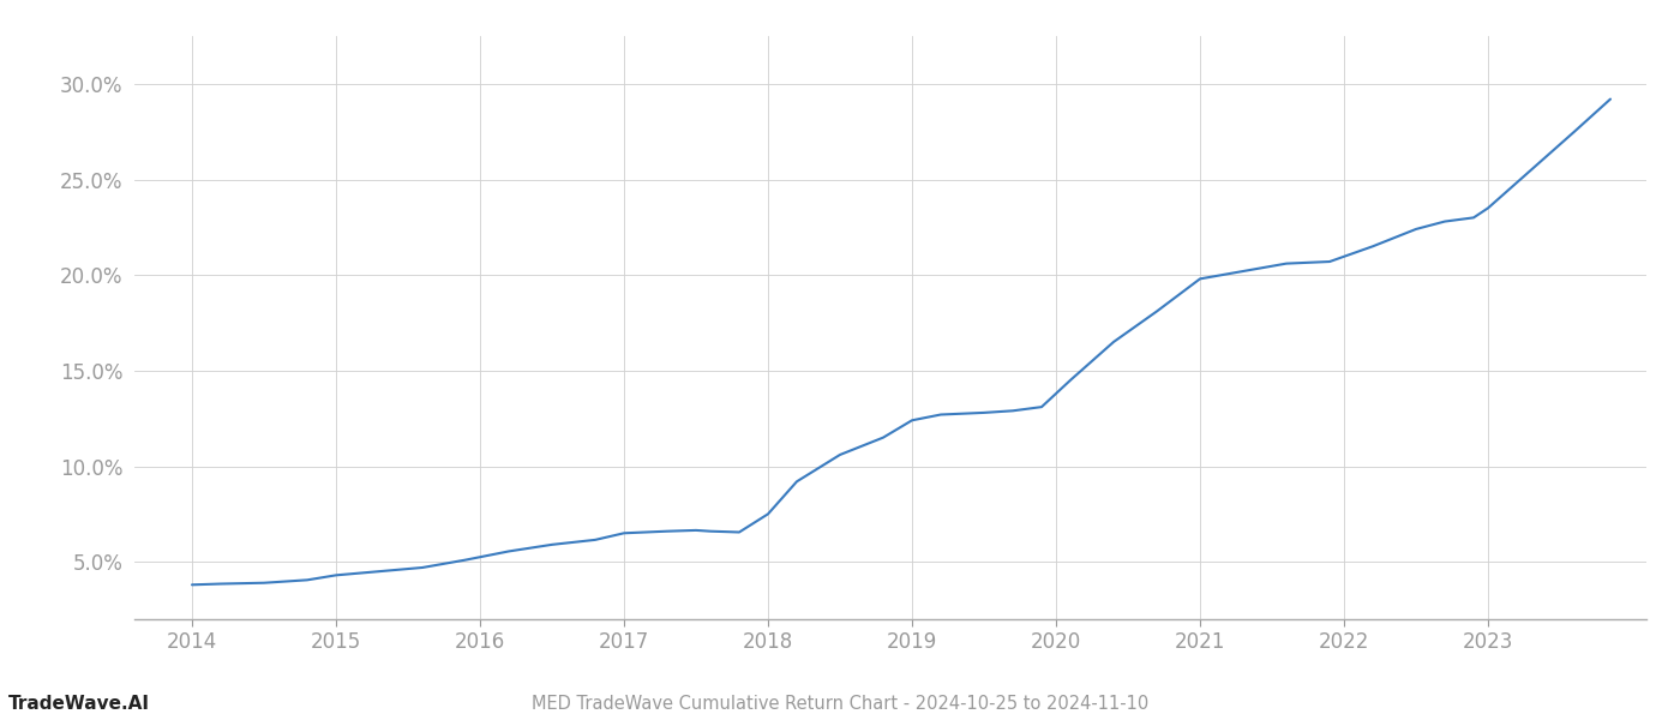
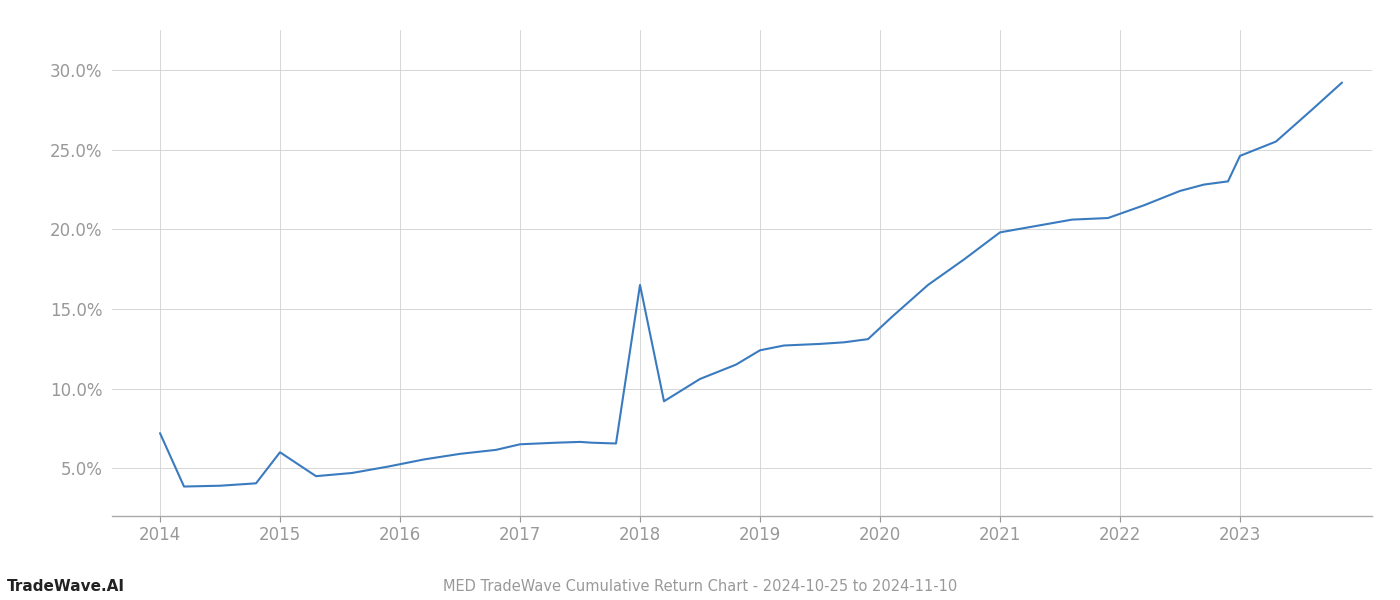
2014: 3.8% -> 7.2%
2015: 4.3% -> 6.0%
2018: 7.5% -> 16.5%
2023: 23.5% -> 24.6%
